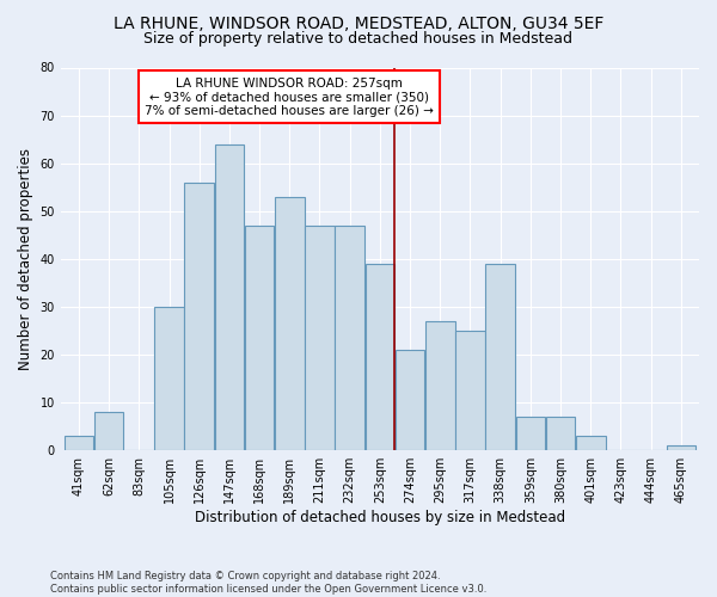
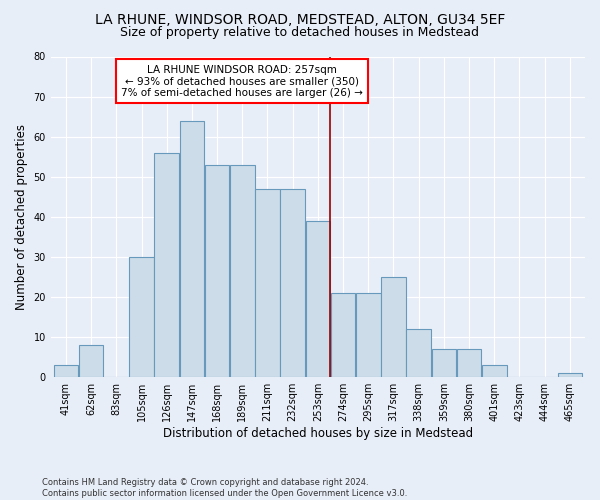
168sqm: 47 -> 53
295sqm: 27 -> 21
338sqm: 39 -> 12
